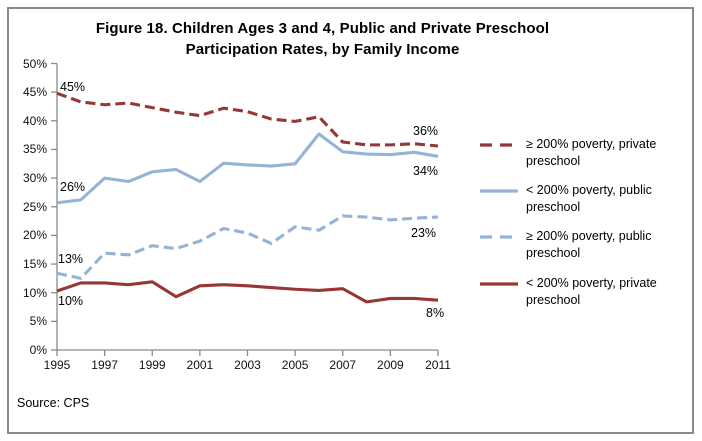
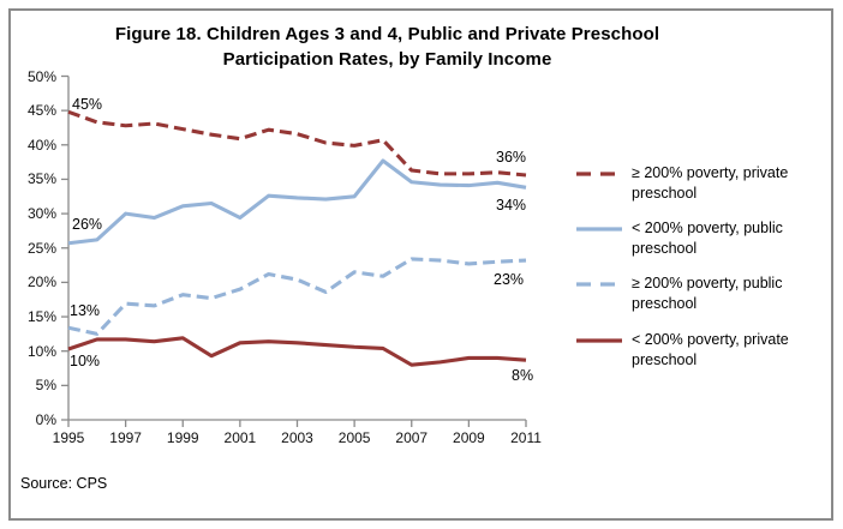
< 200% poverty, private preschool/2007: 11% -> 8%
